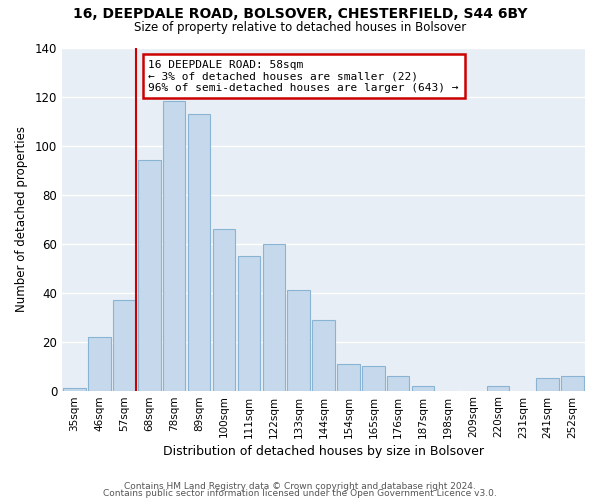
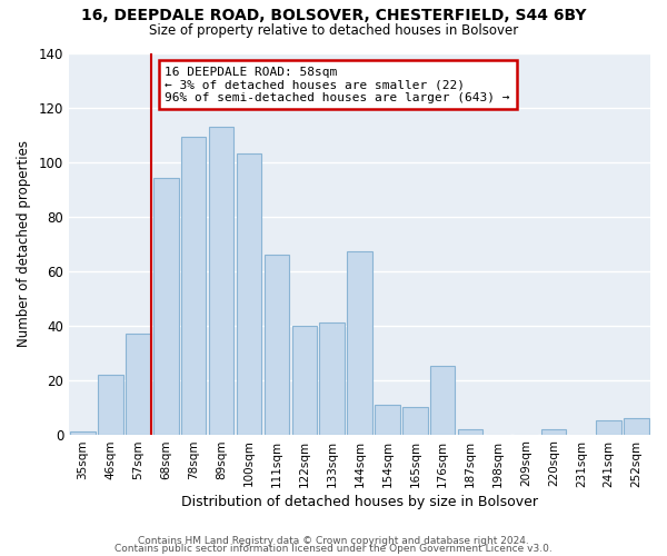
78sqm: 118 -> 109
100sqm: 66 -> 103
111sqm: 55 -> 66
122sqm: 60 -> 40
144sqm: 29 -> 67
176sqm: 6 -> 25
